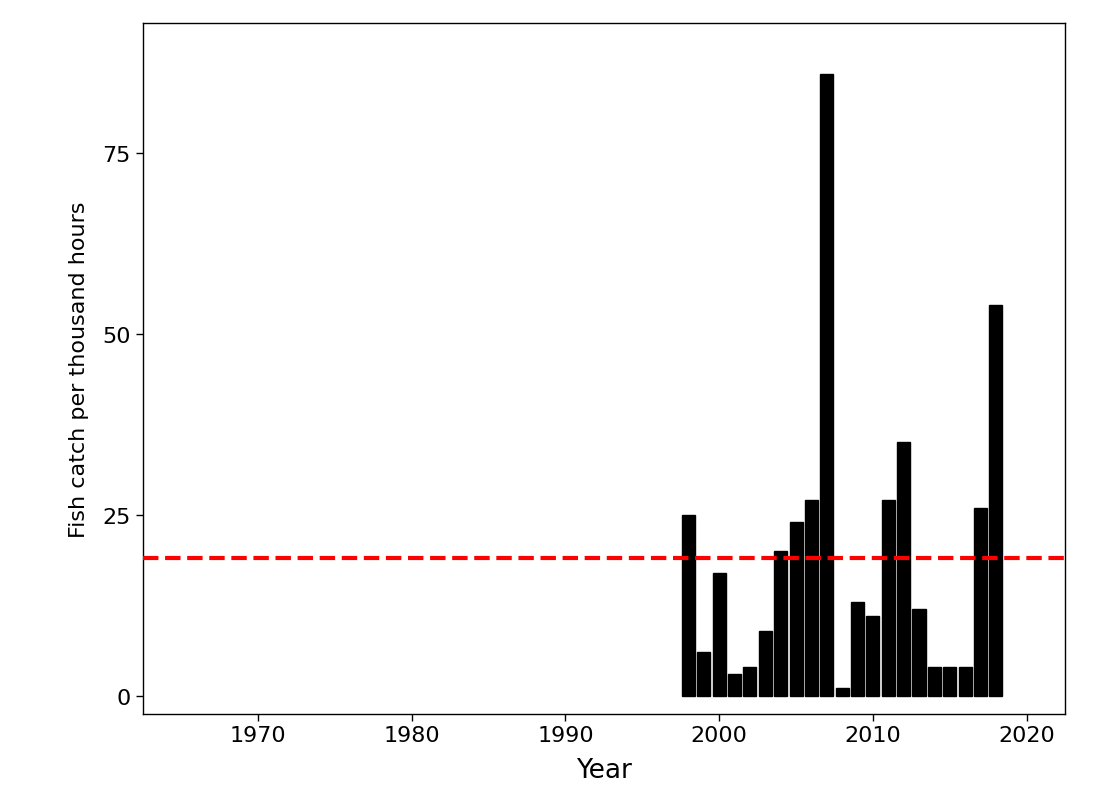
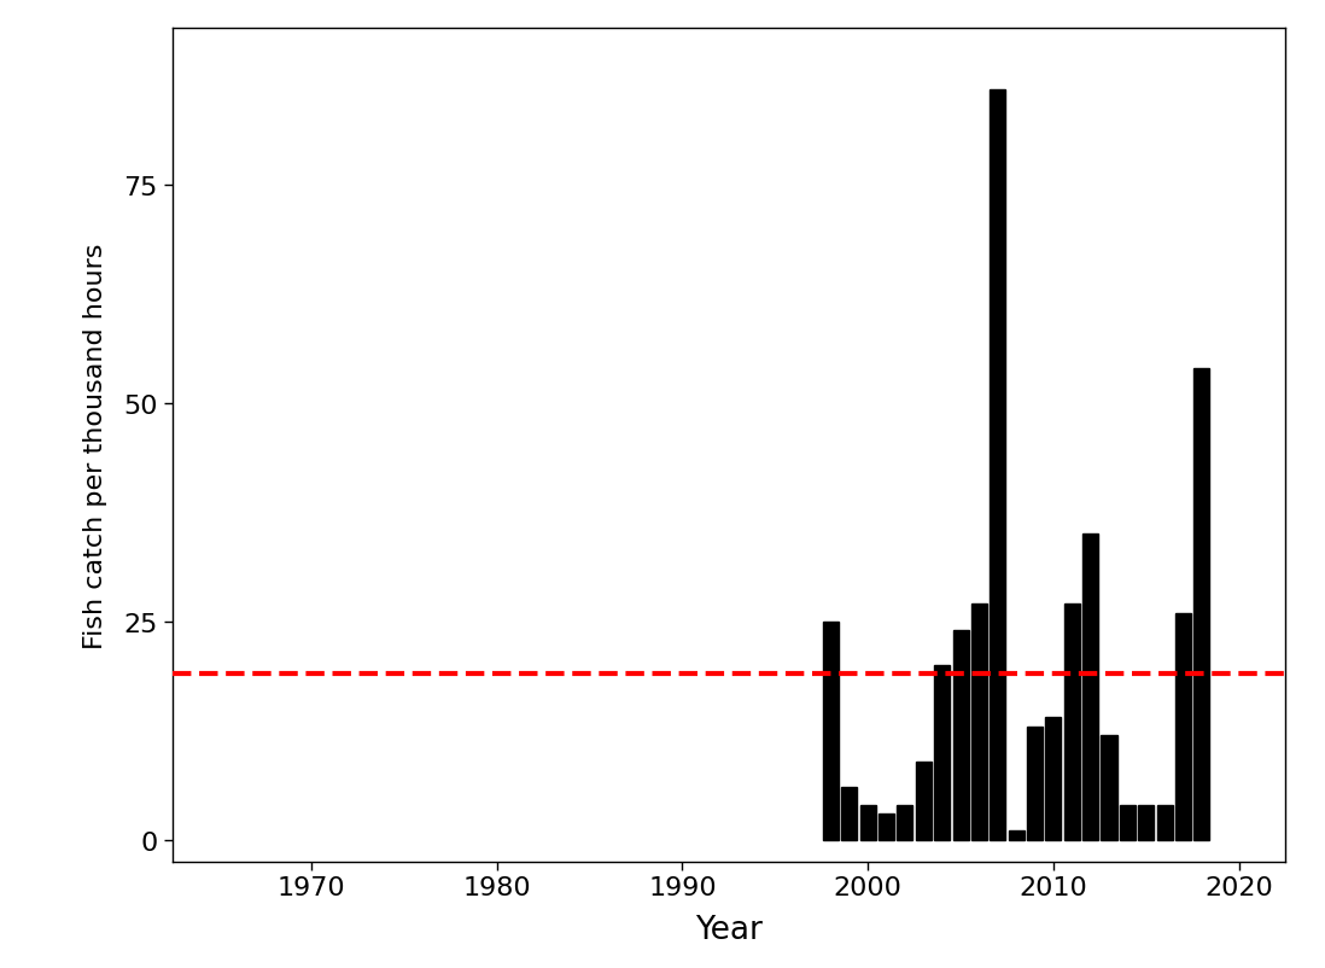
2000: 17 -> 4
2010: 11 -> 14
